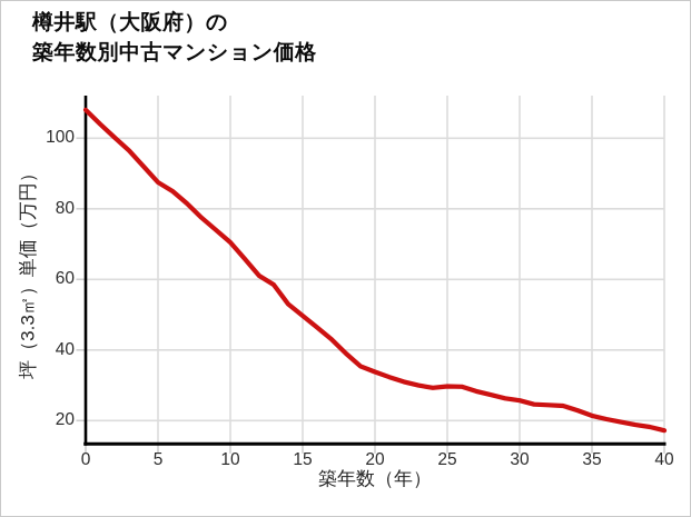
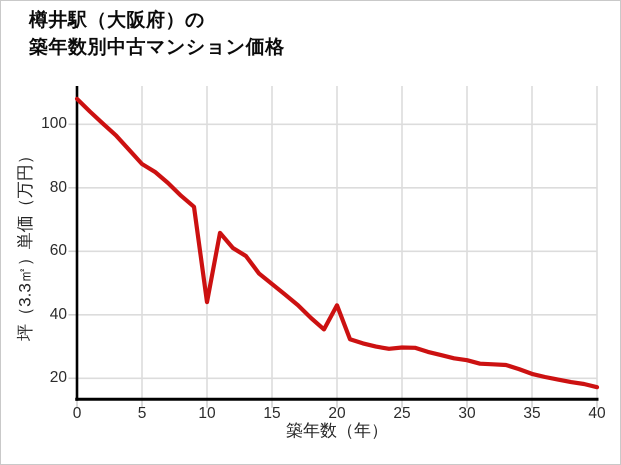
10: 70 -> 44
20: 34 -> 43
